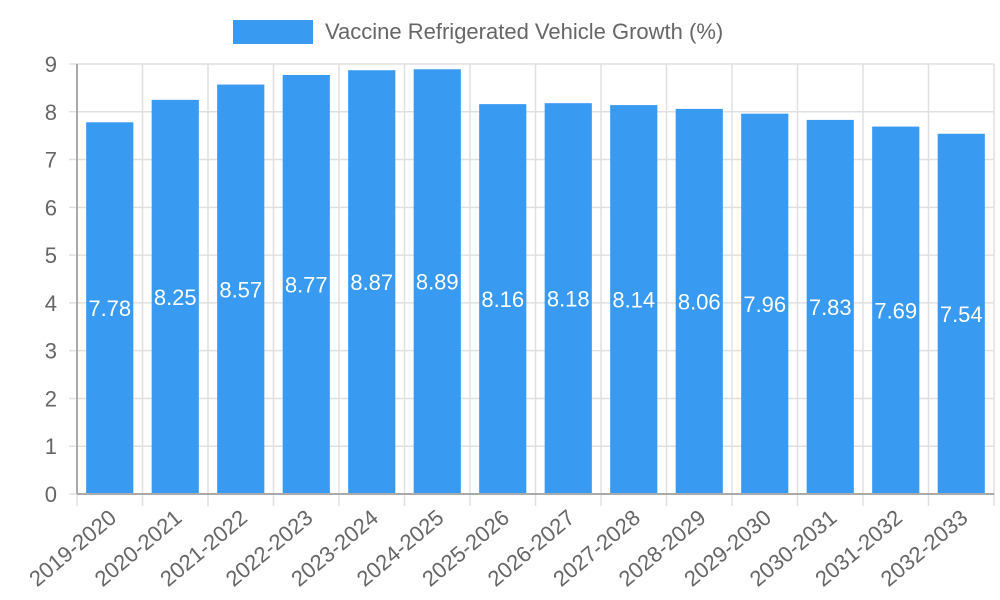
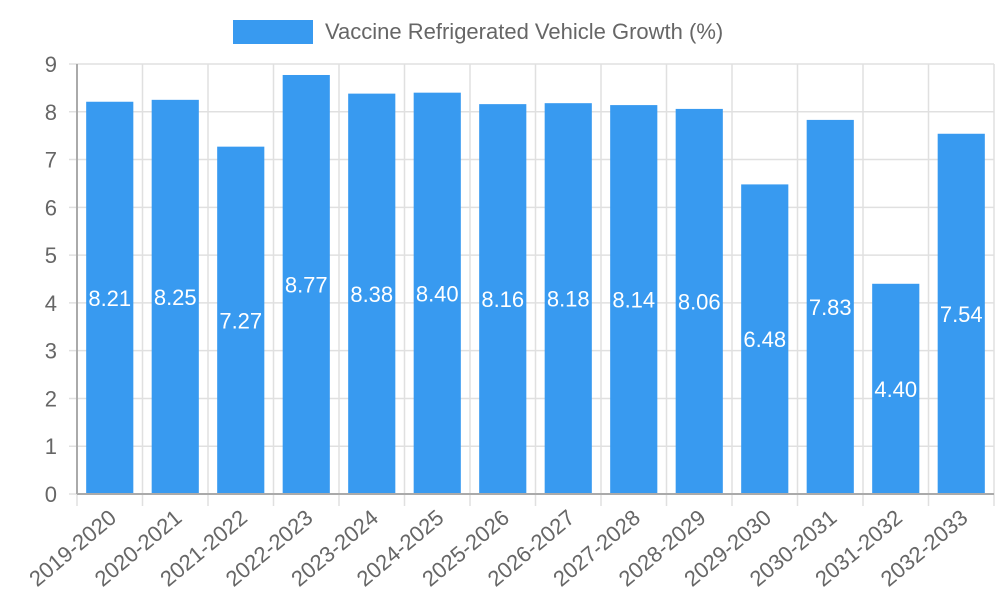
2019-2020: 7.78 -> 8.21
2021-2022: 8.57 -> 7.27
2023-2024: 8.87 -> 8.38
2024-2025: 8.89 -> 8.40
2029-2030: 7.96 -> 6.48
2031-2032: 7.69 -> 4.40
